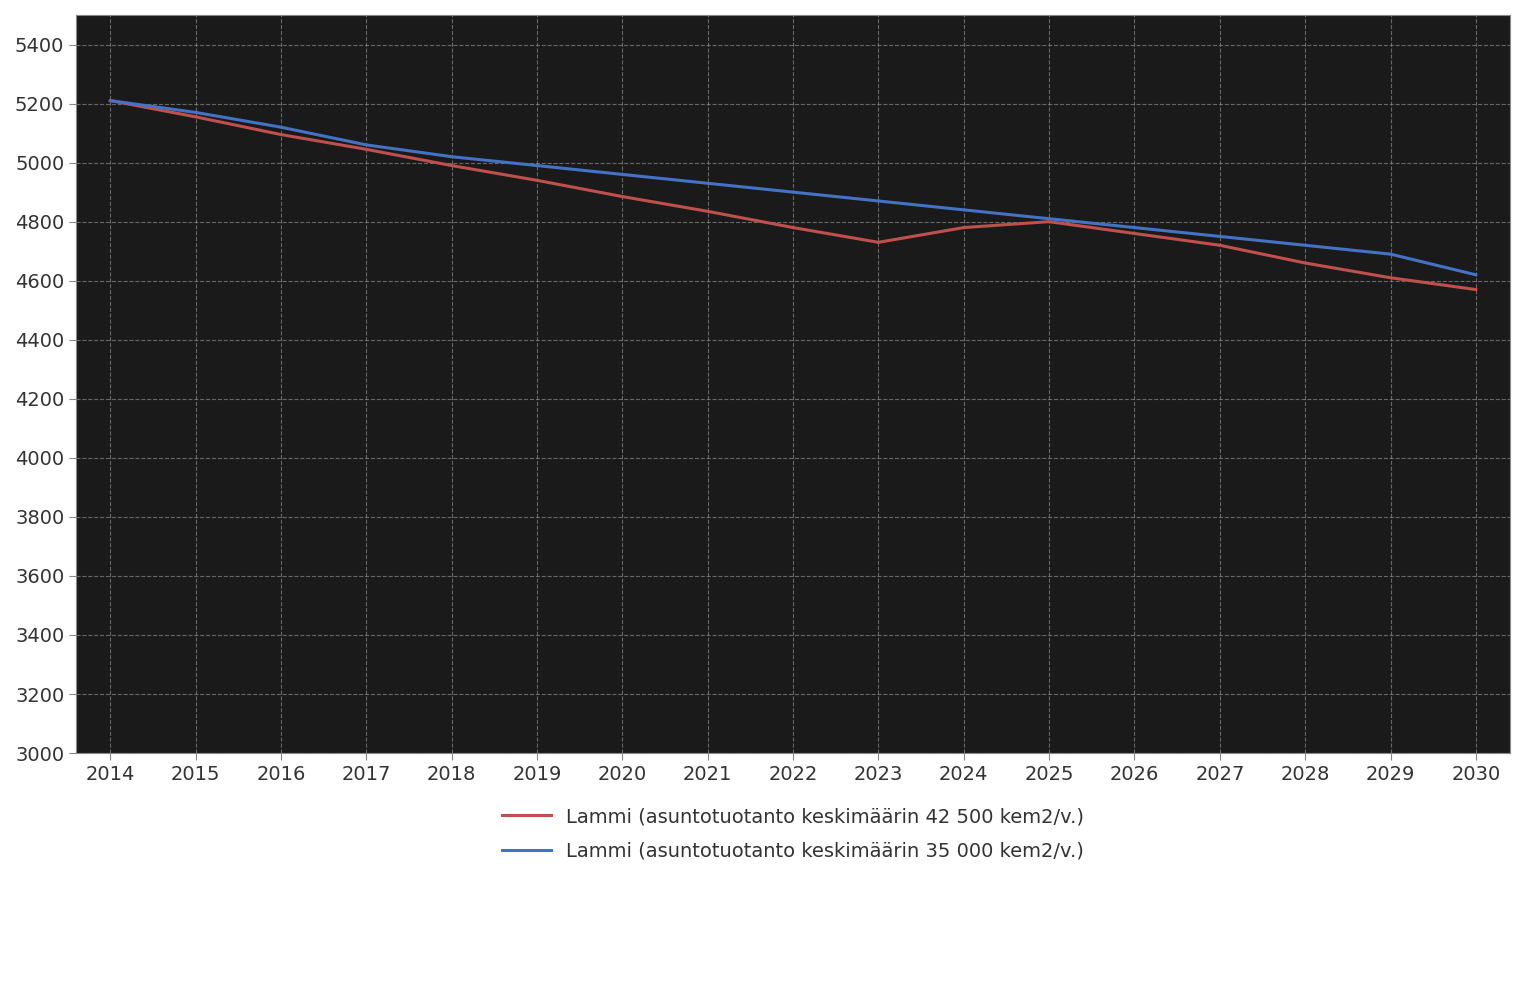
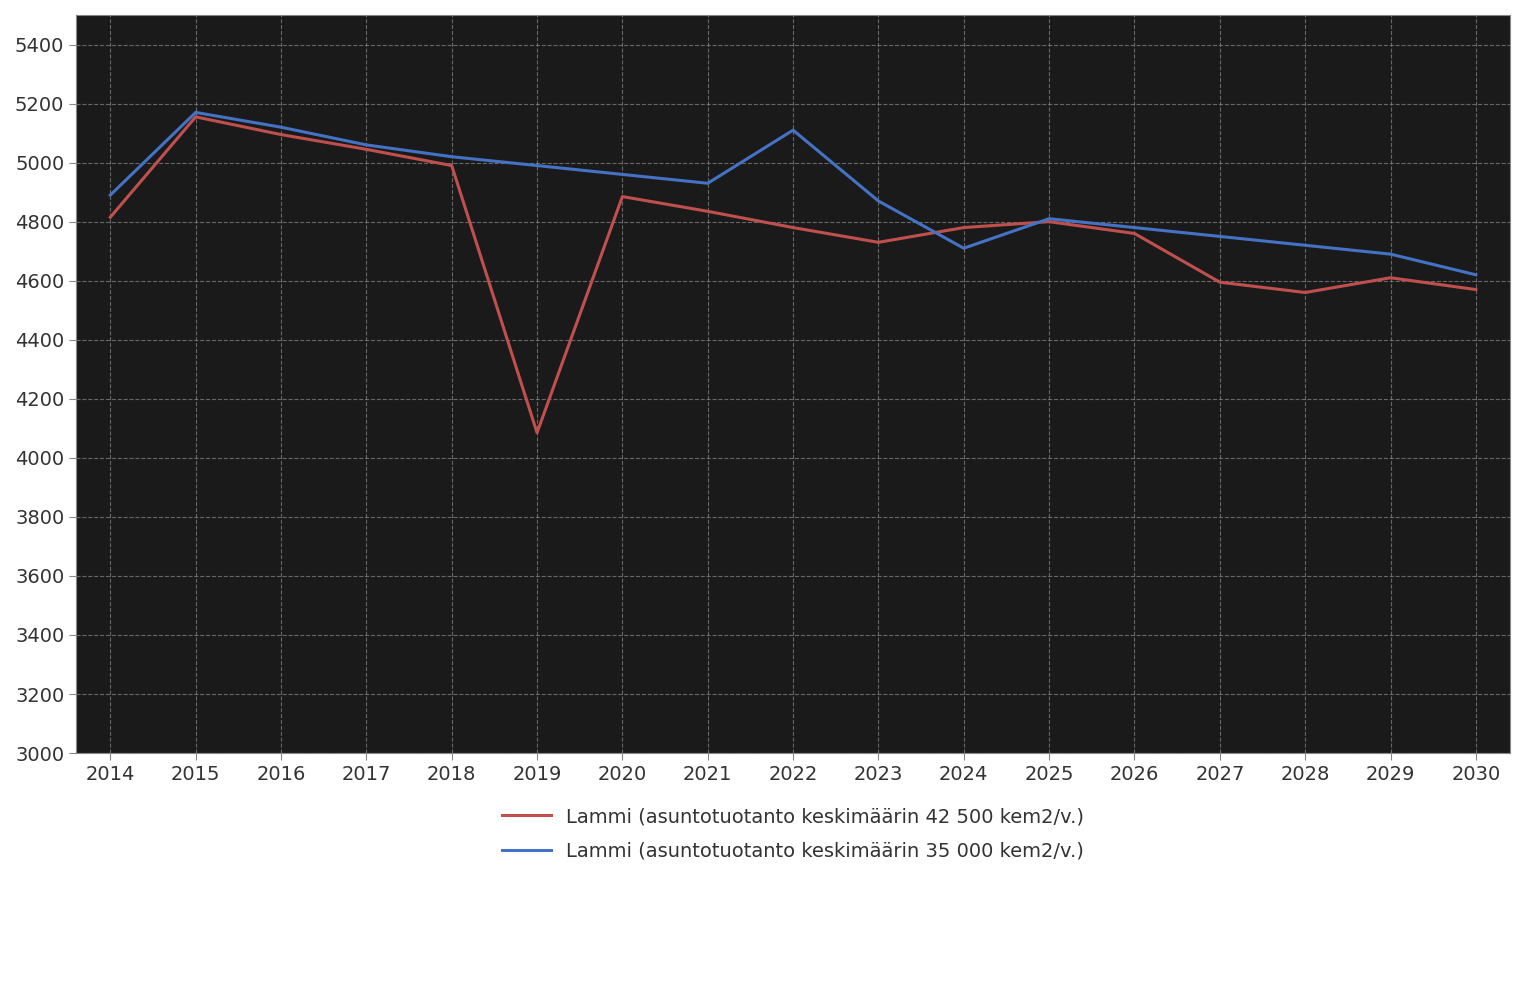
Lammi (asuntotuotanto keskimäärin 35 000 kem2/v.)/2014: 5210 -> 4890
Lammi (asuntotuotanto keskimäärin 42 500 kem2/v.)/2014: 5210 -> 4815
Lammi (asuntotuotanto keskimäärin 42 500 kem2/v.)/2019: 4940 -> 4085
Lammi (asuntotuotanto keskimäärin 35 000 kem2/v.)/2022: 4900 -> 5110
Lammi (asuntotuotanto keskimäärin 35 000 kem2/v.)/2024: 4840 -> 4710
Lammi (asuntotuotanto keskimäärin 42 500 kem2/v.)/2027: 4720 -> 4595
Lammi (asuntotuotanto keskimäärin 42 500 kem2/v.)/2028: 4660 -> 4560
